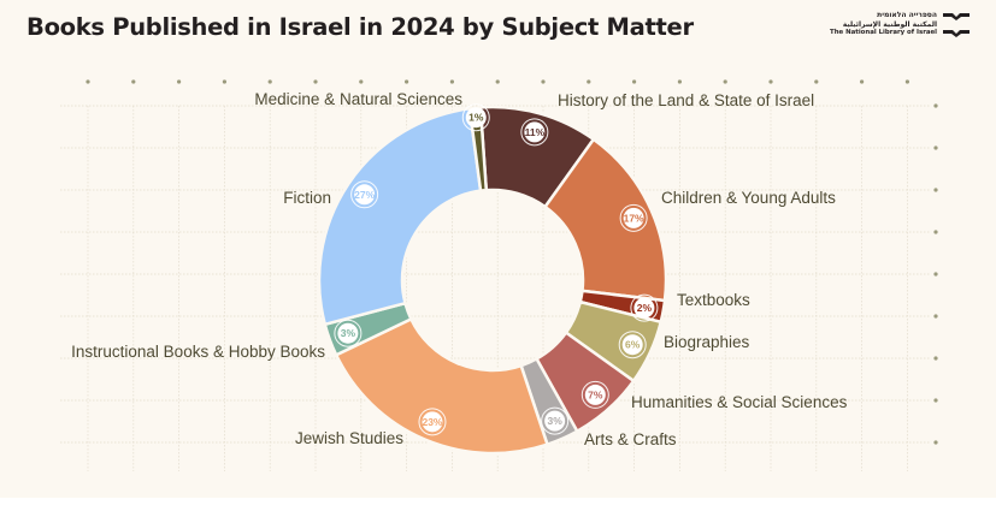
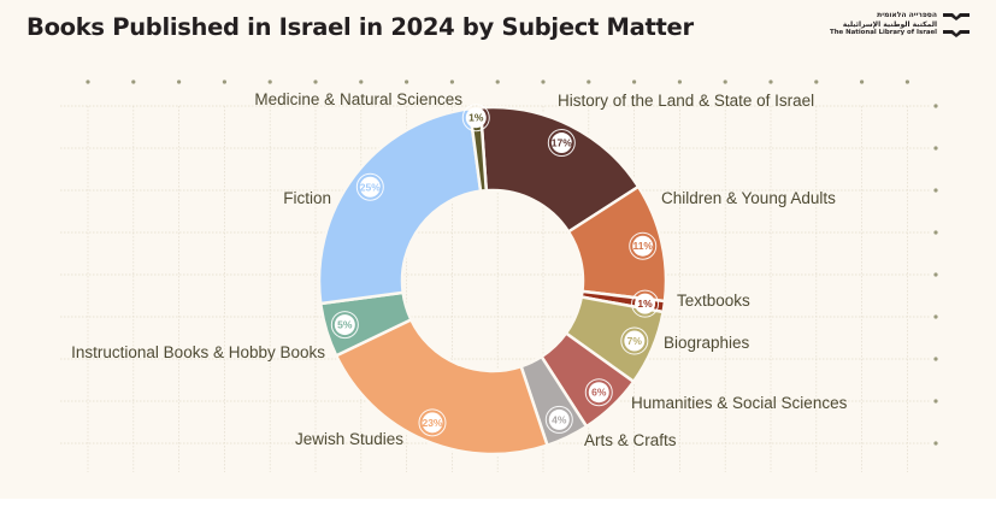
History of the Land & State of Israel: 11% -> 17%
Children & Young Adults: 17% -> 11%
Textbooks: 2% -> 1%
Biographies: 6% -> 7%
Humanities & Social Sciences: 7% -> 6%
Arts & Crafts: 3% -> 4%
Instructional Books & Hobby Books: 3% -> 5%
Fiction: 27% -> 25%
